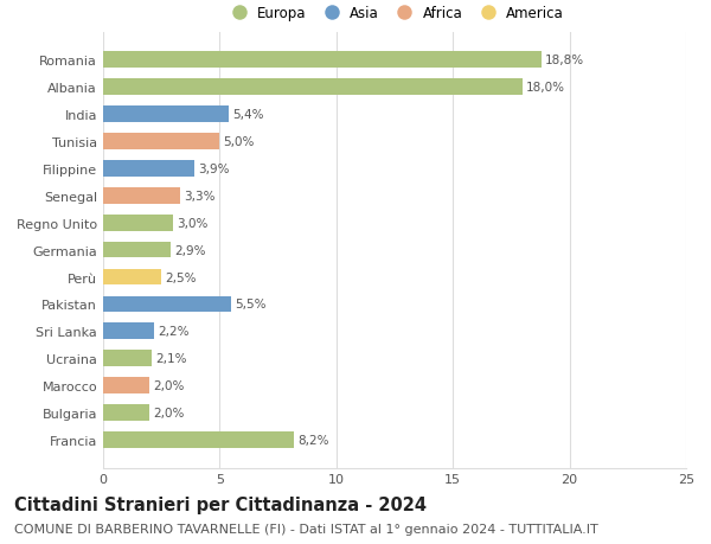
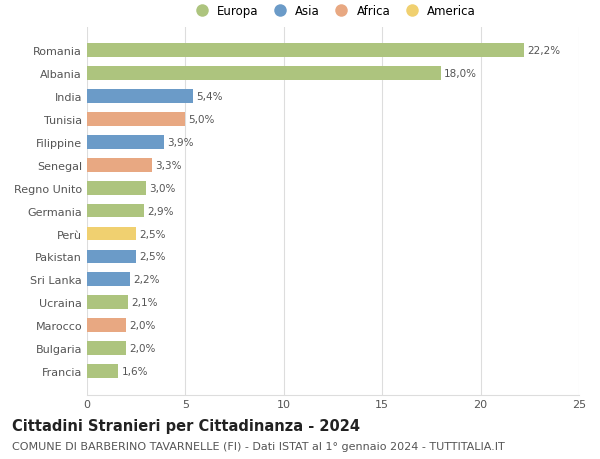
Romania: 18,8% -> 22,2%
Pakistan: 5,5% -> 2,5%
Francia: 8,2% -> 1,6%
